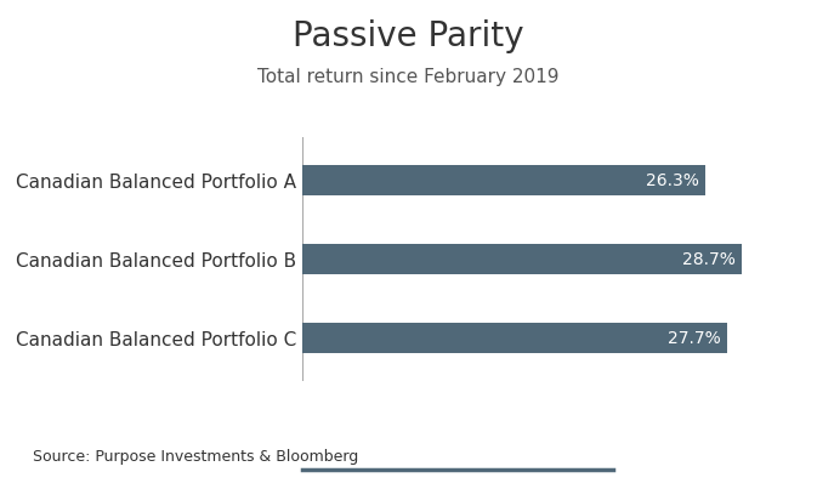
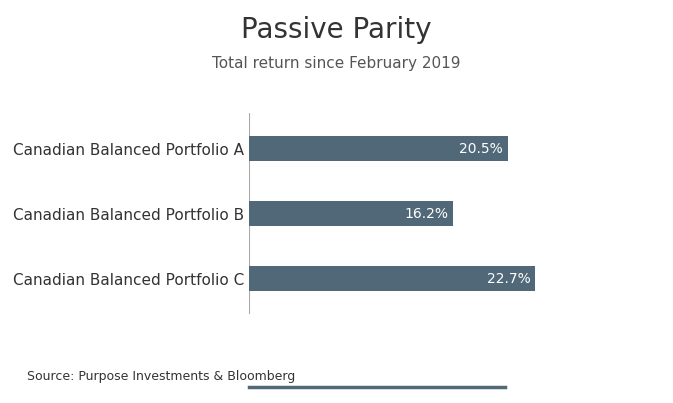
Canadian Balanced Portfolio A: 26.3% -> 20.5%
Canadian Balanced Portfolio B: 28.7% -> 16.2%
Canadian Balanced Portfolio C: 27.7% -> 22.7%
